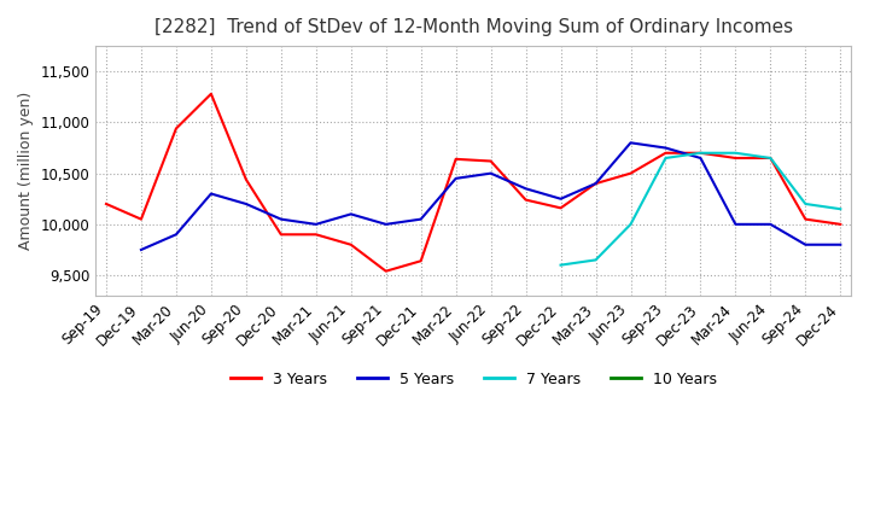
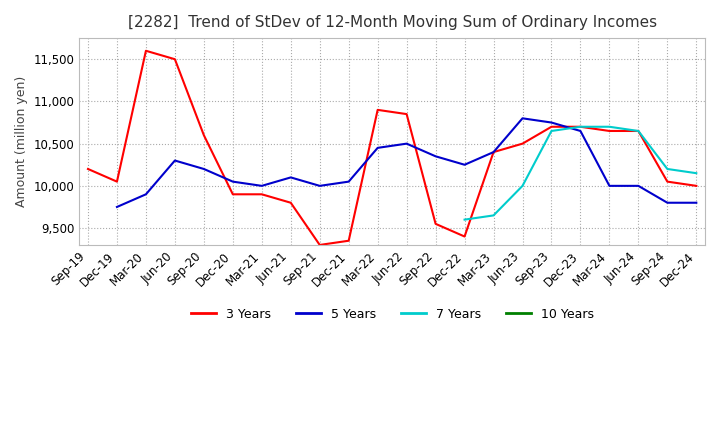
3 Years/Mar-20: 10,940 -> 11,600
3 Years/Jun-20: 11,280 -> 11,500
3 Years/Sep-20: 10,440 -> 10,600
3 Years/Sep-21: 9,540 -> 9,300
3 Years/Dec-21: 9,640 -> 9,350
3 Years/Mar-22: 10,640 -> 10,900
3 Years/Jun-22: 10,620 -> 10,850
3 Years/Sep-22: 10,240 -> 9,550
3 Years/Dec-22: 10,160 -> 9,400
